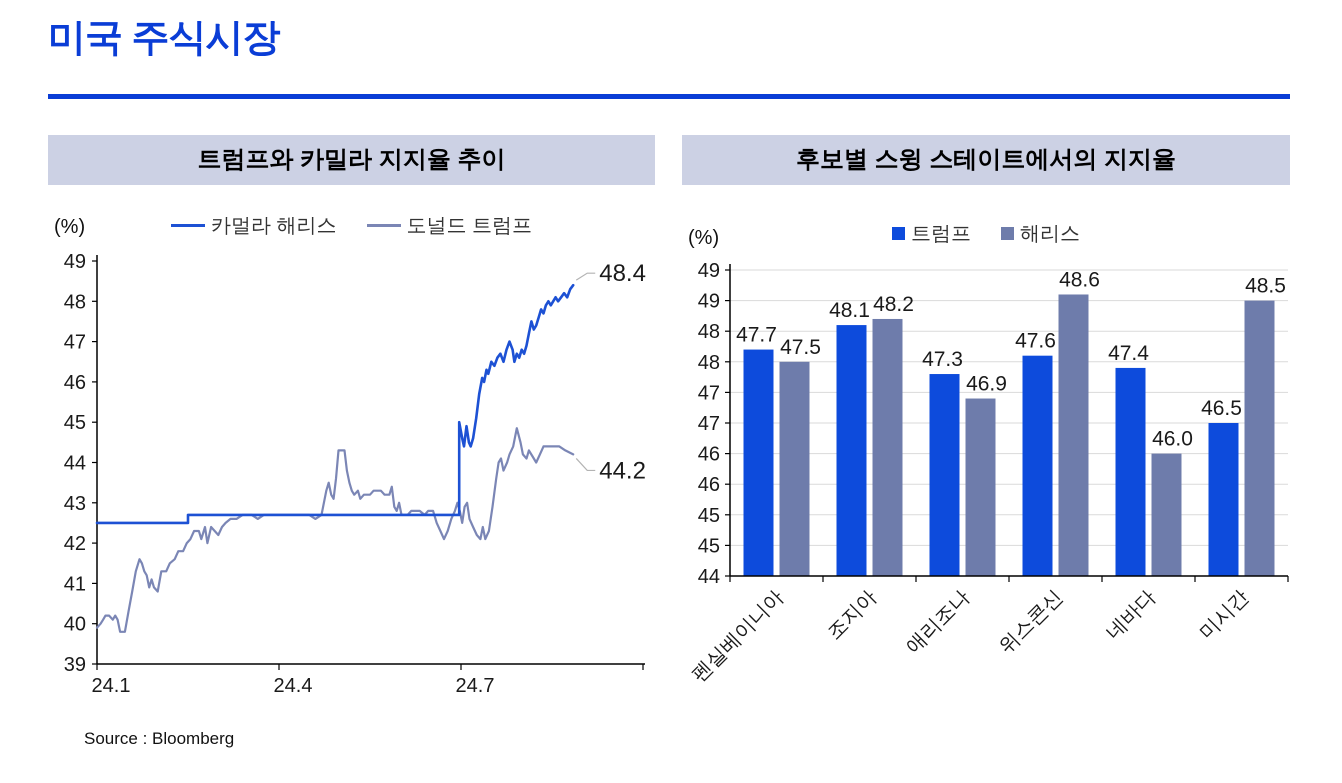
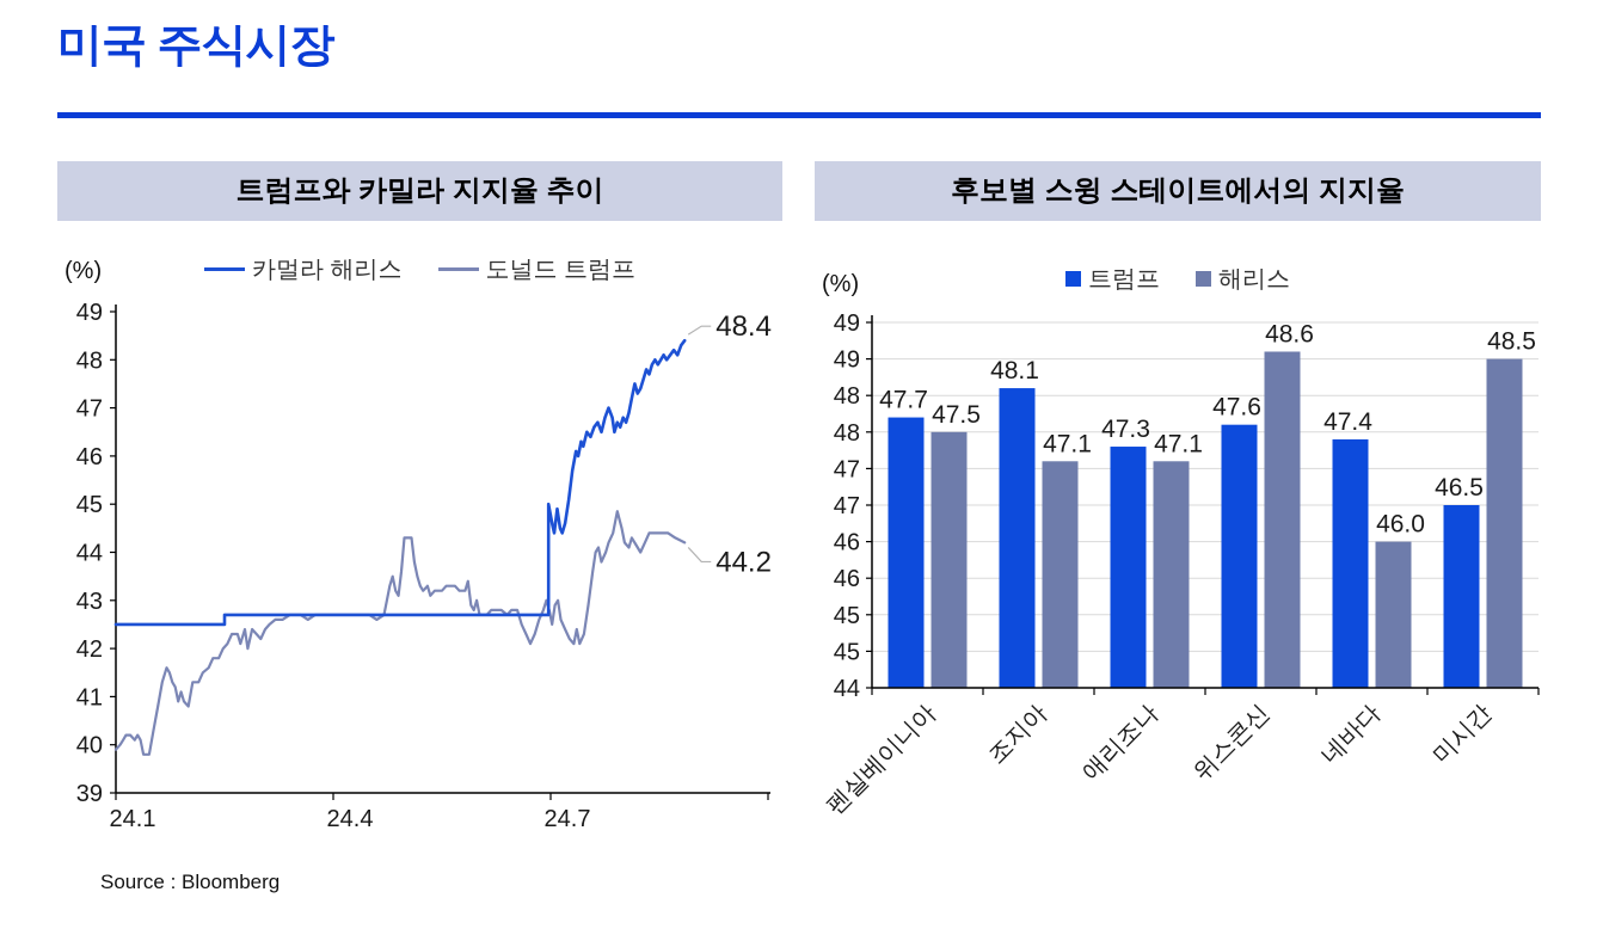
후보별 스윙 스테이트에서의 지지율/해리스/조지아: 48.2 -> 47.1
후보별 스윙 스테이트에서의 지지율/해리스/애리조나: 46.9 -> 47.1
